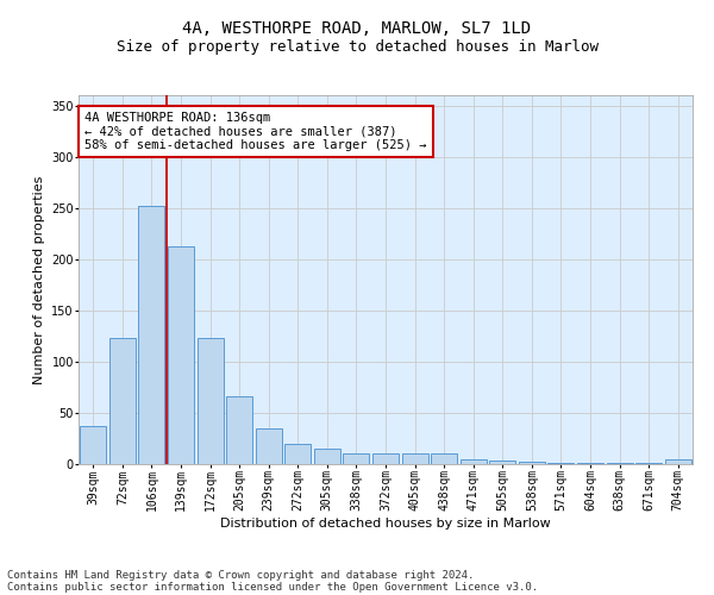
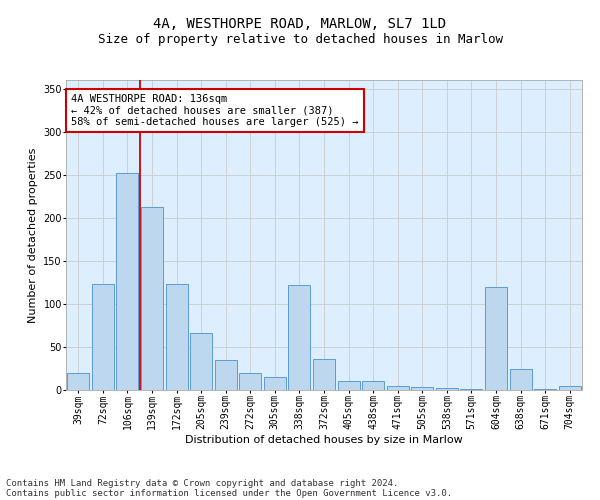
39sqm: 37 -> 20
338sqm: 11 -> 122
372sqm: 10 -> 36
604sqm: 1 -> 120
638sqm: 1 -> 24
